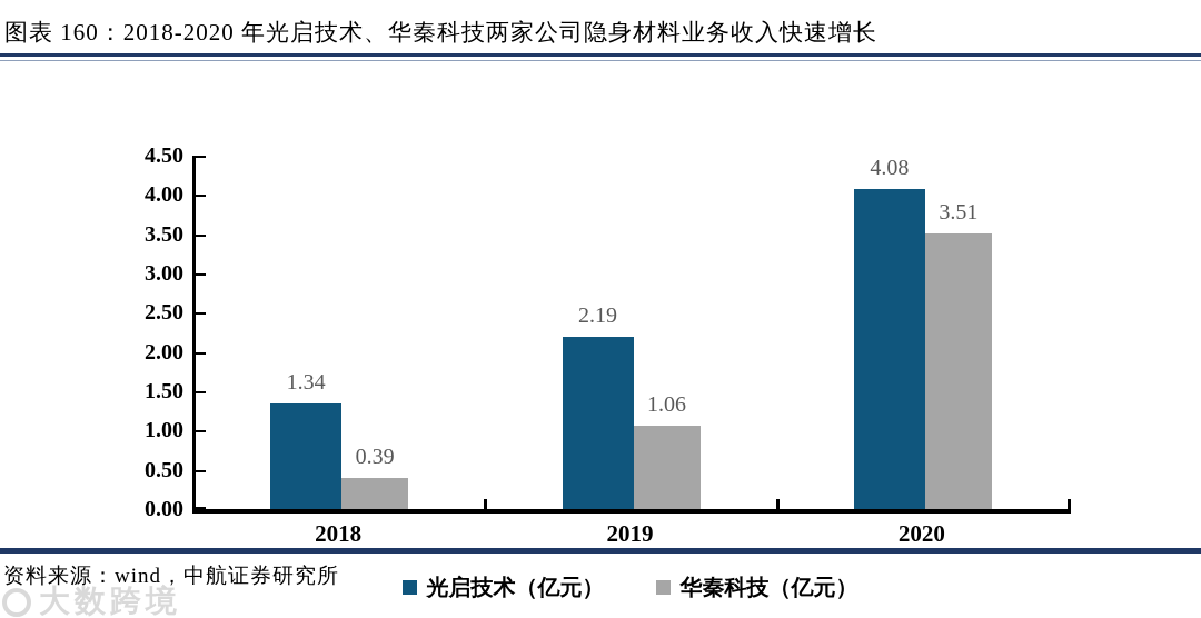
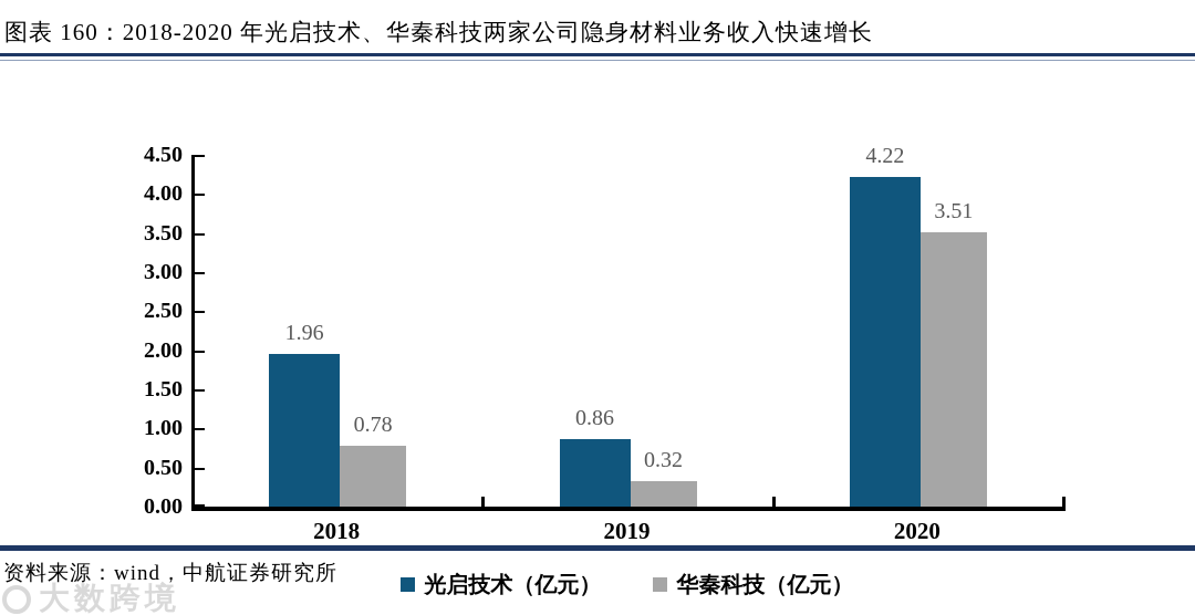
光启技术（亿元）/2018: 1.34 -> 1.96
华秦科技（亿元）/2018: 0.39 -> 0.78
光启技术（亿元）/2019: 2.19 -> 0.86
华秦科技（亿元）/2019: 1.06 -> 0.32
光启技术（亿元）/2020: 4.08 -> 4.22
